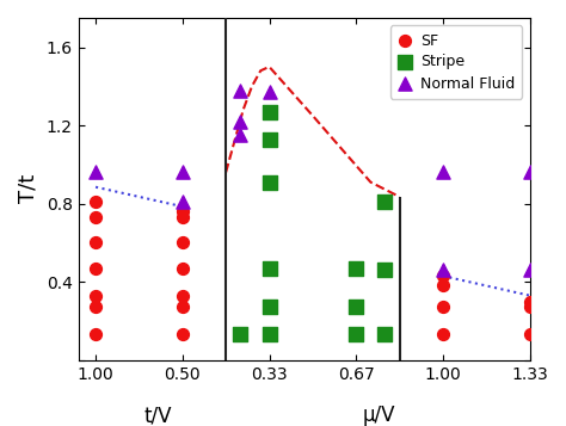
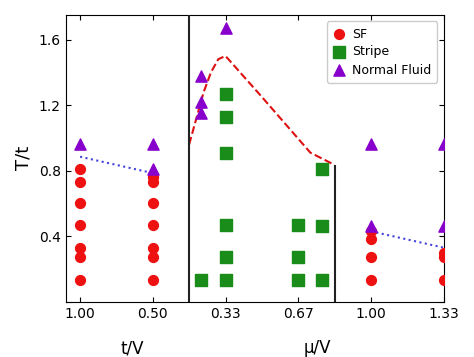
Normal Fluid/0.33: 1.37 -> 1.67
